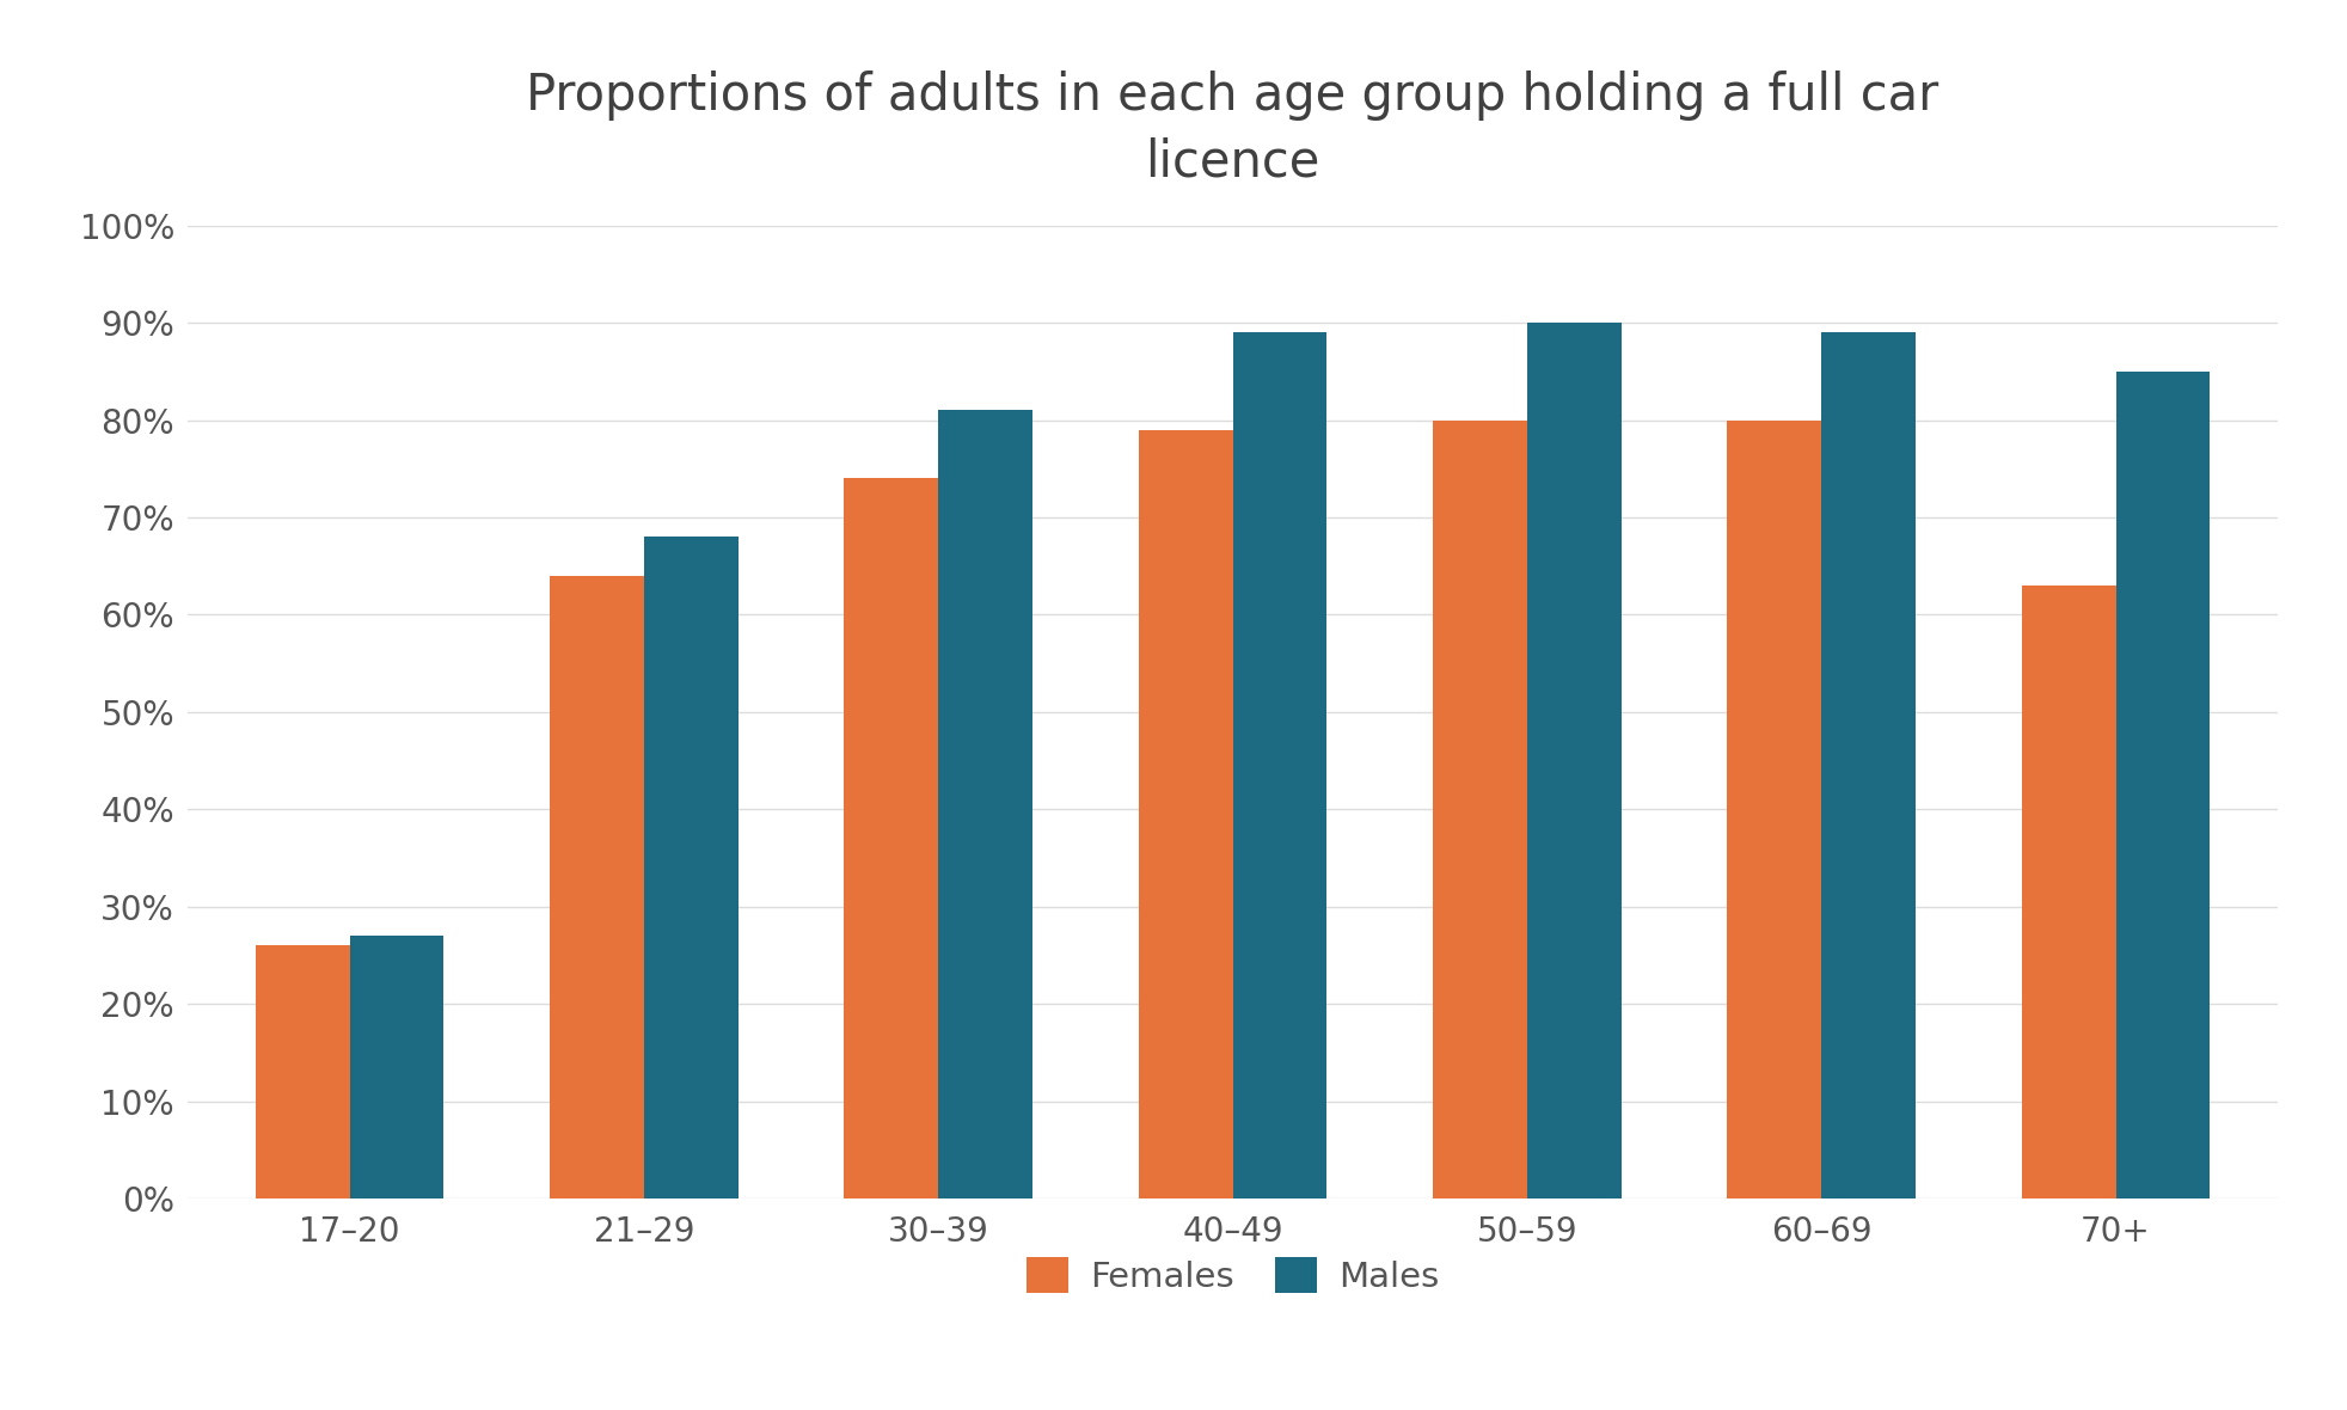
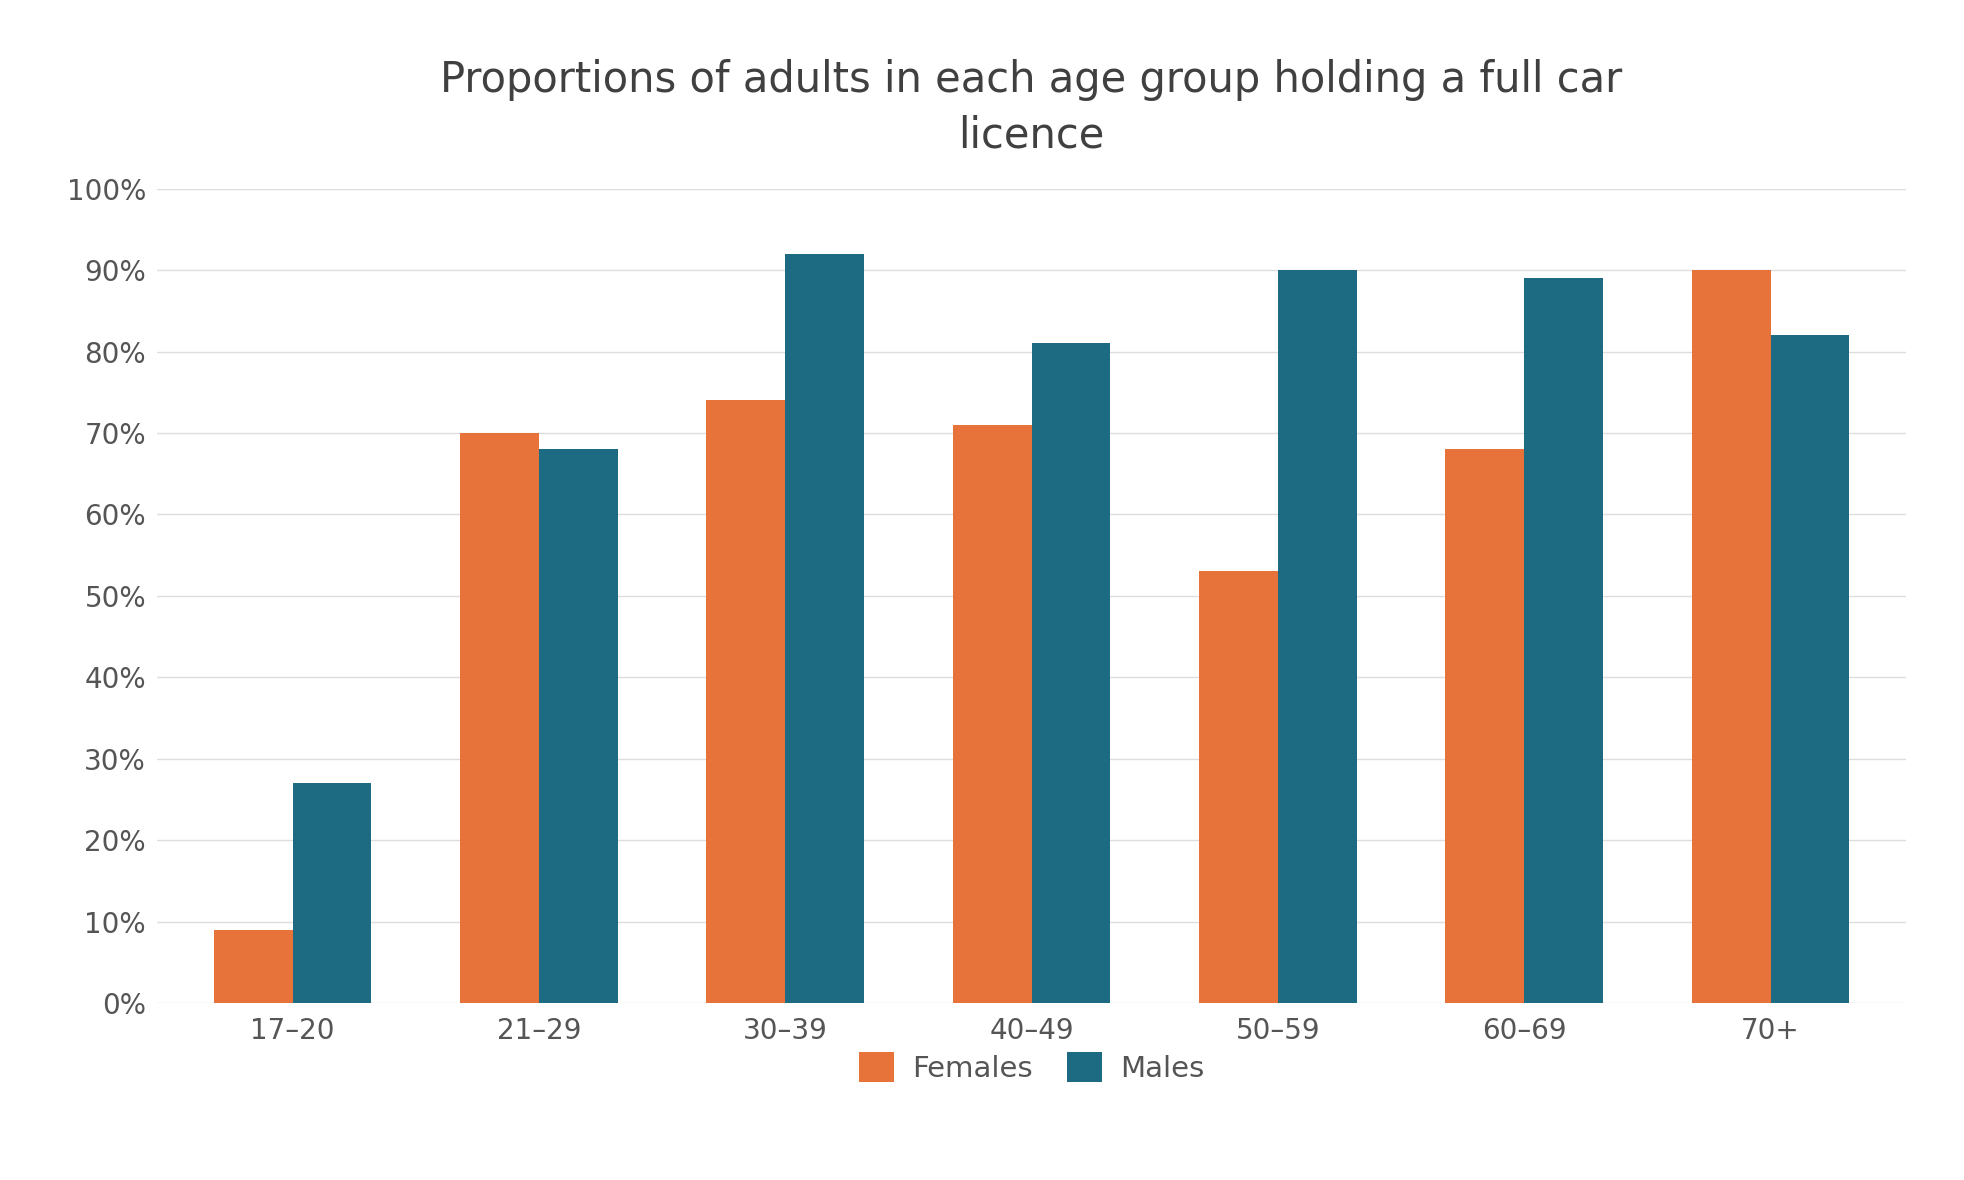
Females/17–20: 26% -> 9%
Females/21–29: 64% -> 70%
Males/30–39: 81% -> 92%
Females/40–49: 79% -> 71%
Males/40–49: 89% -> 81%
Females/50–59: 80% -> 53%
Females/60–69: 80% -> 68%
Females/70+: 63% -> 90%
Males/70+: 85% -> 82%
